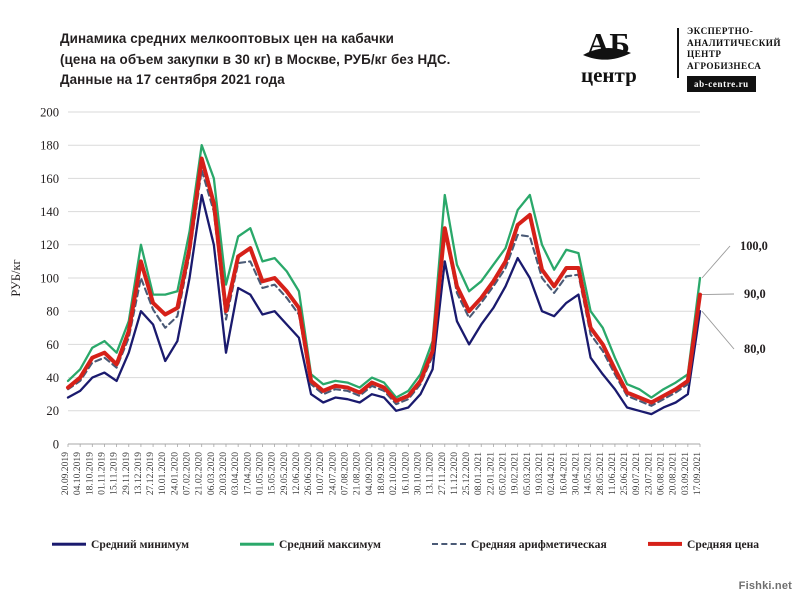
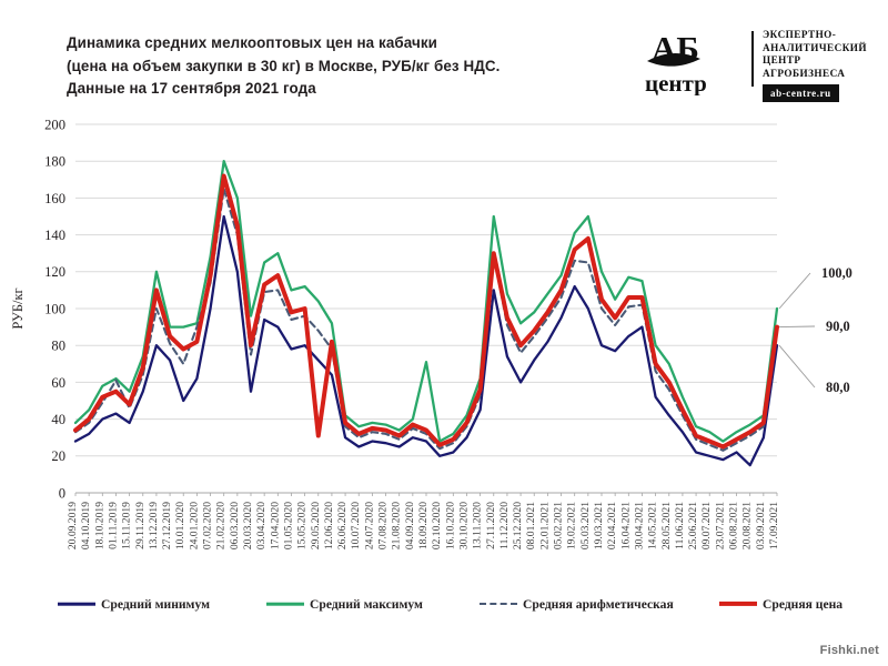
Средняя арифметическая/01.11.2019: 52 -> 61
Средняя арифметическая/24.01.2020: 77 -> 90
Средняя цена/29.05.2020: 92 -> 31
Средний максимум/18.09.2020: 37 -> 71
Средний минимум/20.08.2021: 25 -> 15
